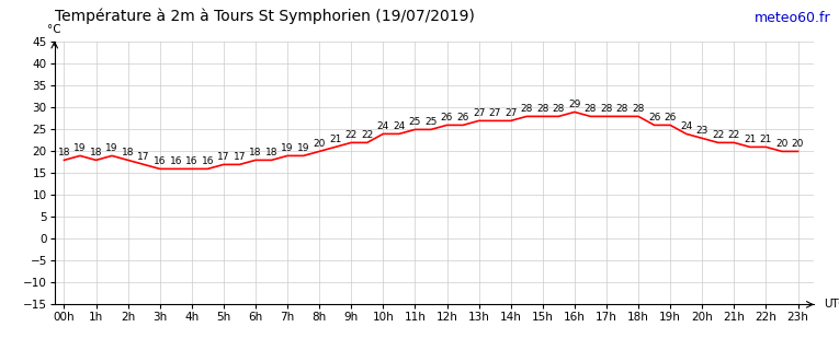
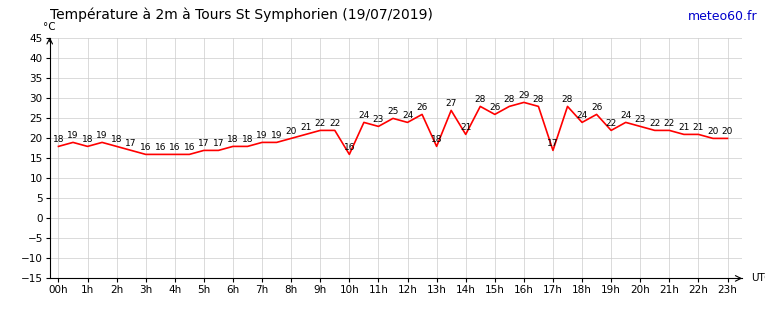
10h: 24 -> 16
11h: 25 -> 23
12h: 26 -> 24
13h: 27 -> 18
14h: 27 -> 21
15h: 28 -> 26
17h: 28 -> 17
18h: 28 -> 24
19h: 26 -> 22
